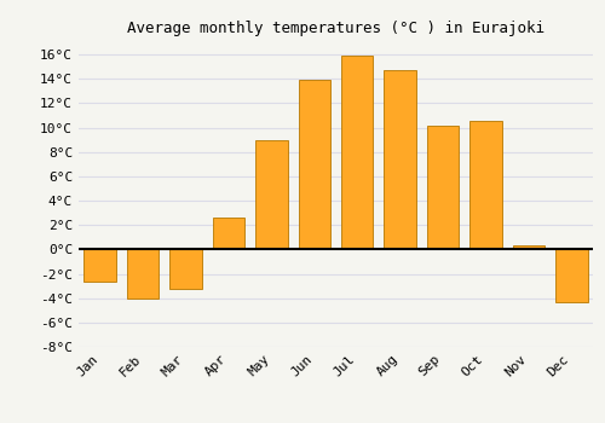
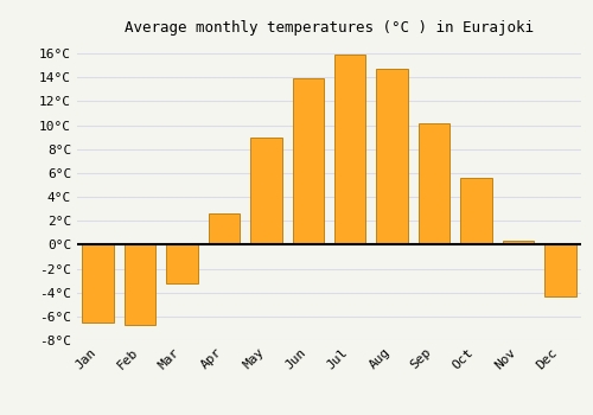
Jan: -2.6°C -> -6.5°C
Feb: -4.0°C -> -6.7°C
Oct: 10.6°C -> 5.6°C
